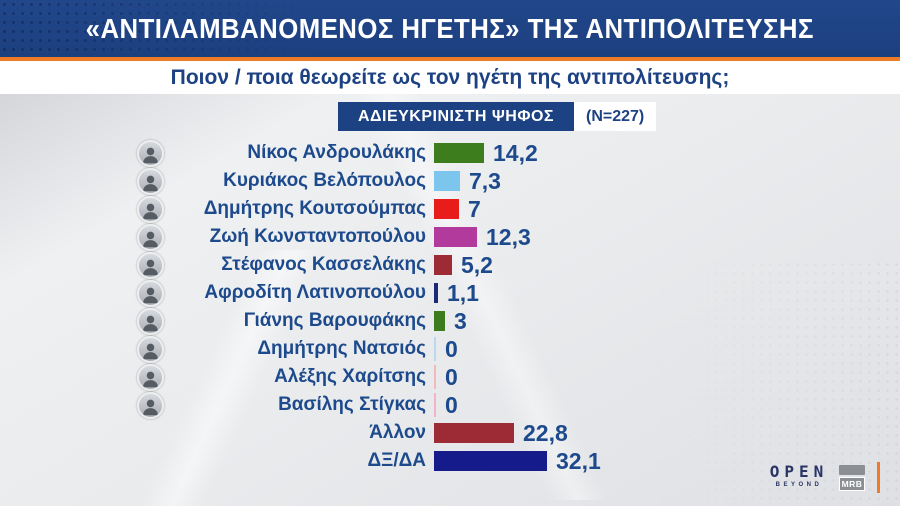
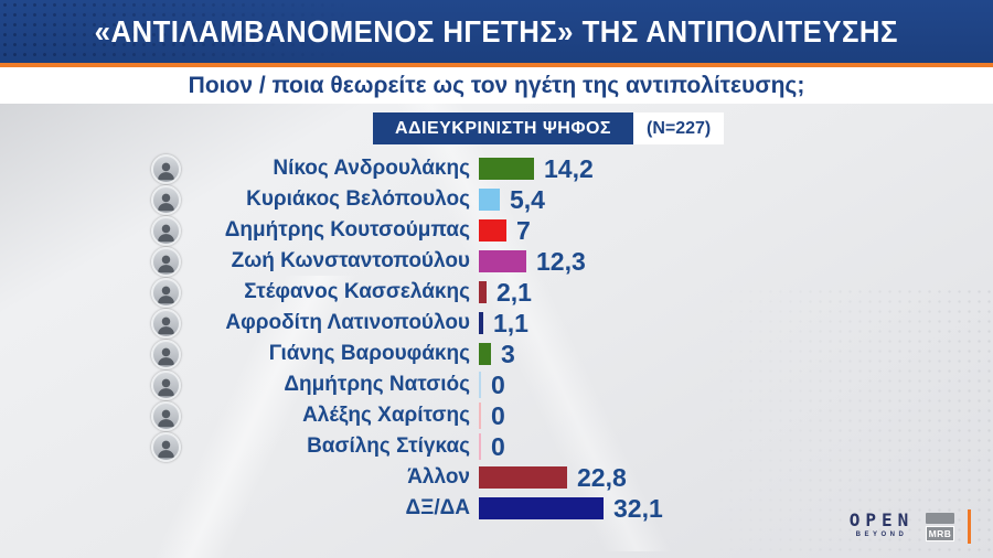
Κυριάκος Βελόπουλος: 7,3 -> 5,4
Στέφανος Κασσελάκης: 5,2 -> 2,1
